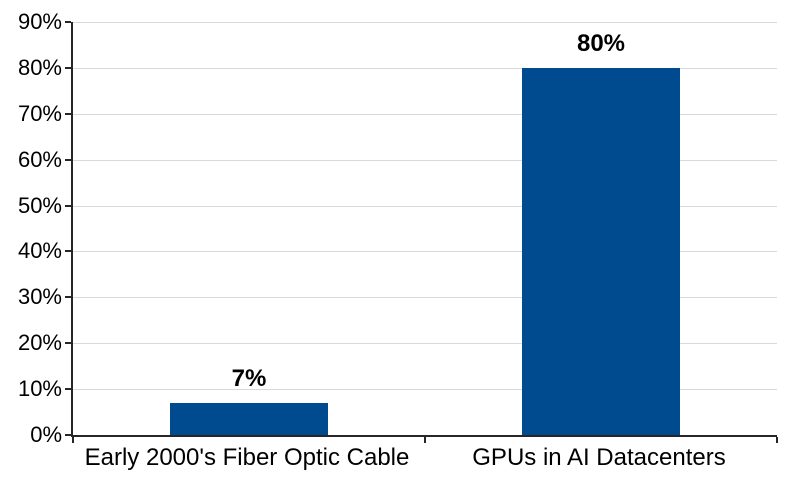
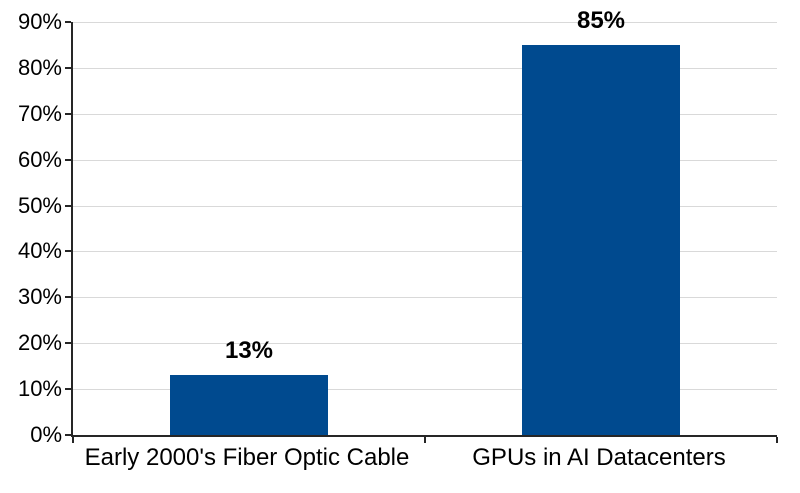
Early 2000's Fiber Optic Cable: 7% -> 13%
GPUs in AI Datacenters: 80% -> 85%
